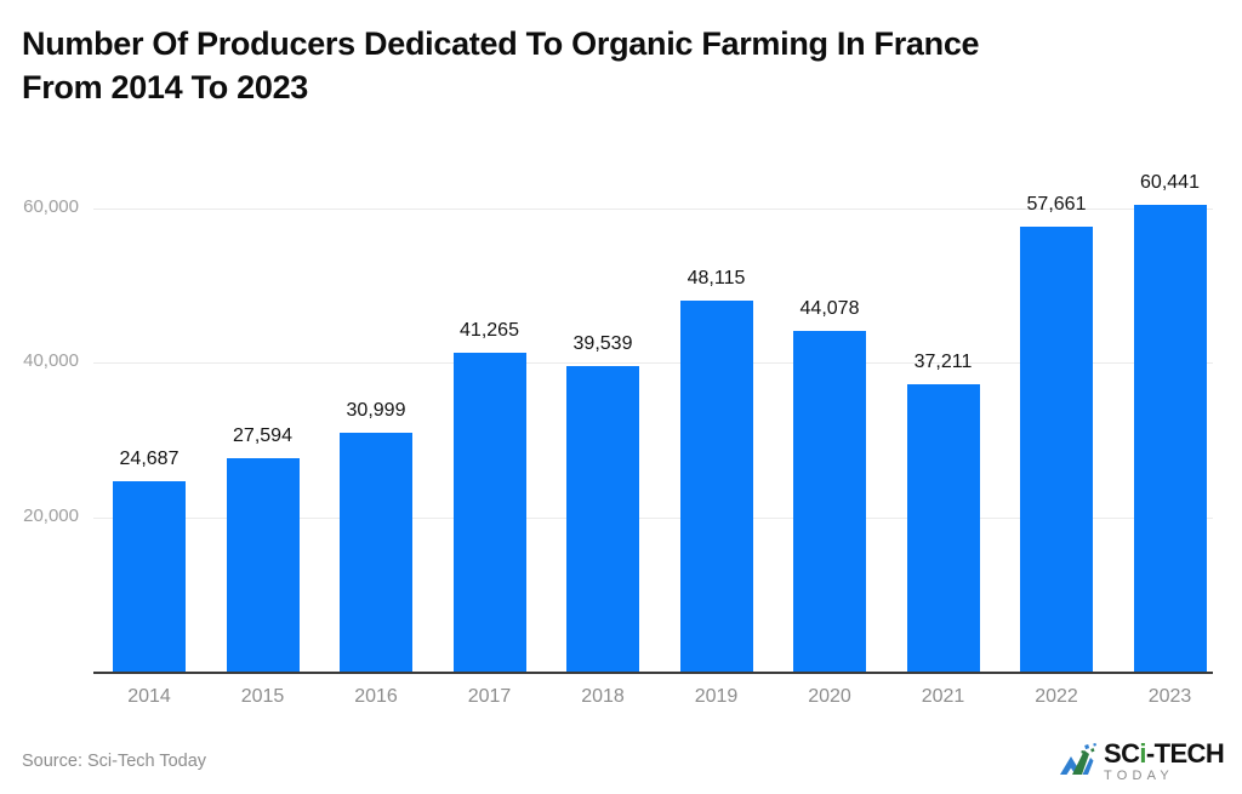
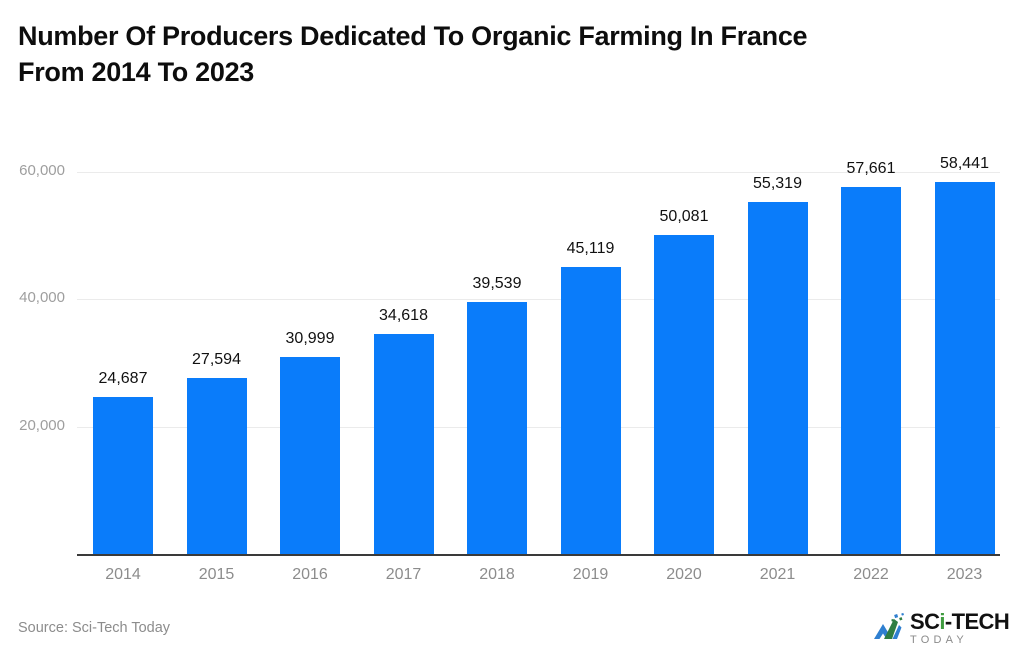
2017: 41,265 -> 34,618
2019: 48,115 -> 45,119
2020: 44,078 -> 50,081
2021: 37,211 -> 55,319
2023: 60,441 -> 58,441
